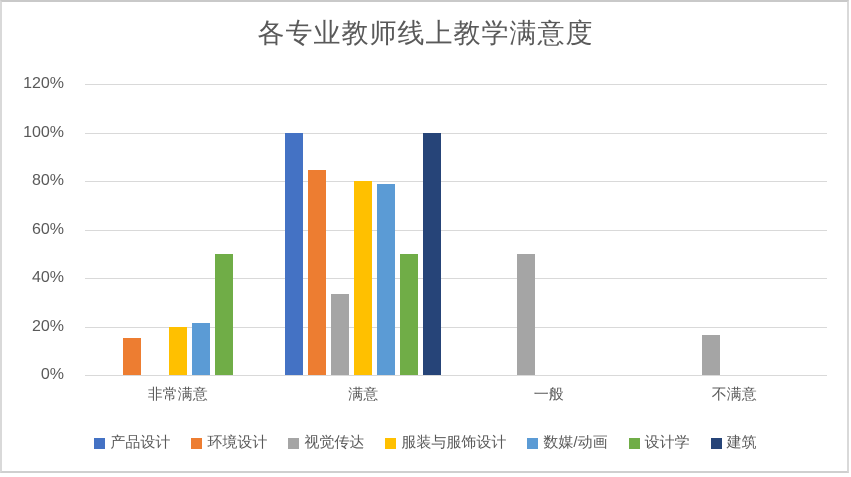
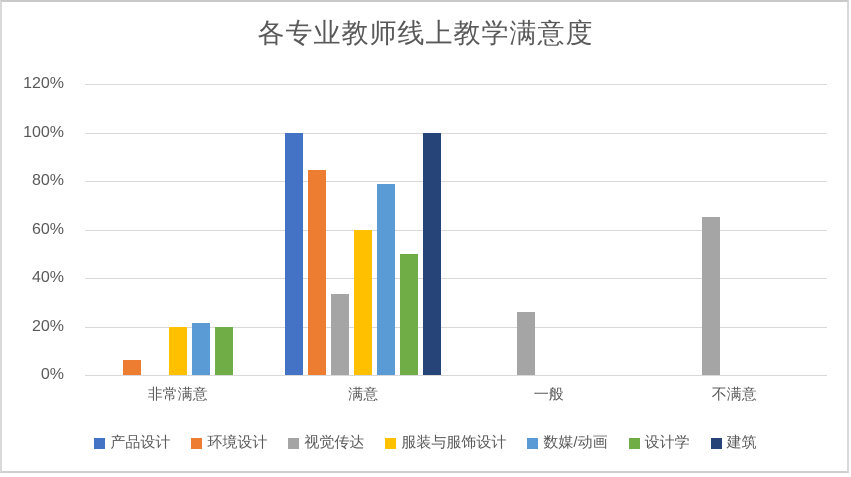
环境设计/非常满意: 15% -> 6%
设计学/非常满意: 50% -> 20%
服装与服饰设计/满意: 80% -> 60%
视觉传达/一般: 50% -> 26%
视觉传达/不满意: 17% -> 65%
